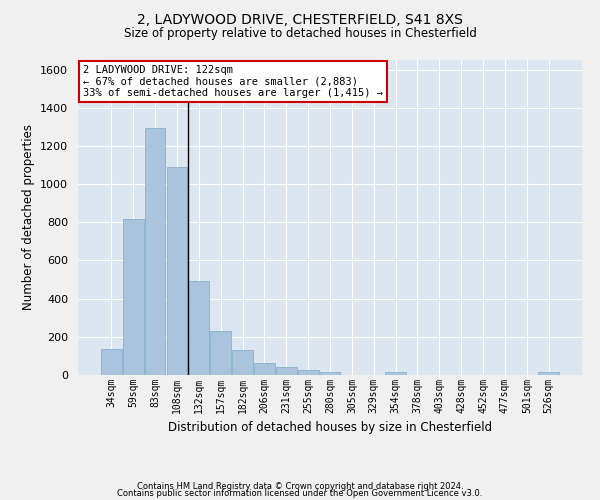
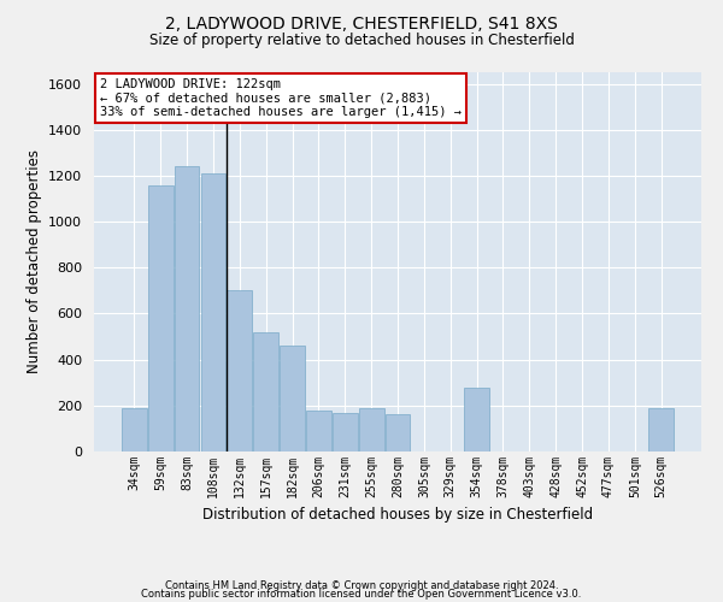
34sqm: 140 -> 190
59sqm: 820 -> 1160
83sqm: 1300 -> 1240
108sqm: 1090 -> 1210
132sqm: 500 -> 700
157sqm: 230 -> 520
182sqm: 130 -> 460
206sqm: 60 -> 180
231sqm: 40 -> 170
255sqm: 30 -> 190
280sqm: 20 -> 160
354sqm: 20 -> 280
526sqm: 20 -> 190
